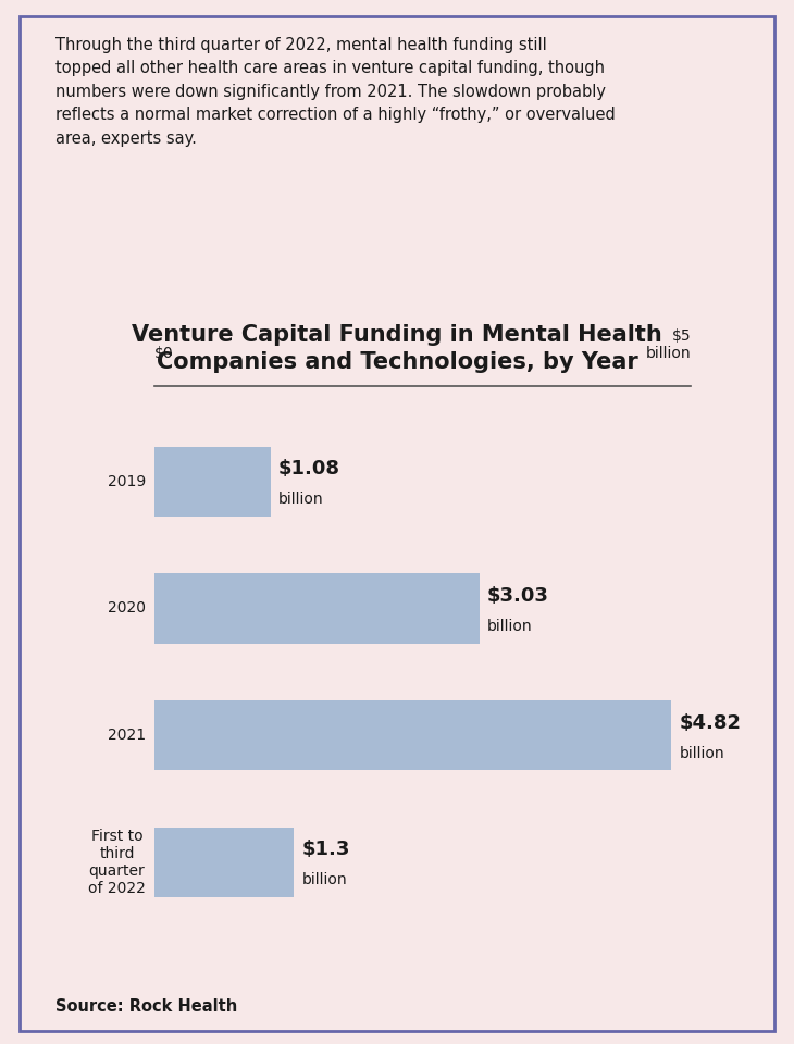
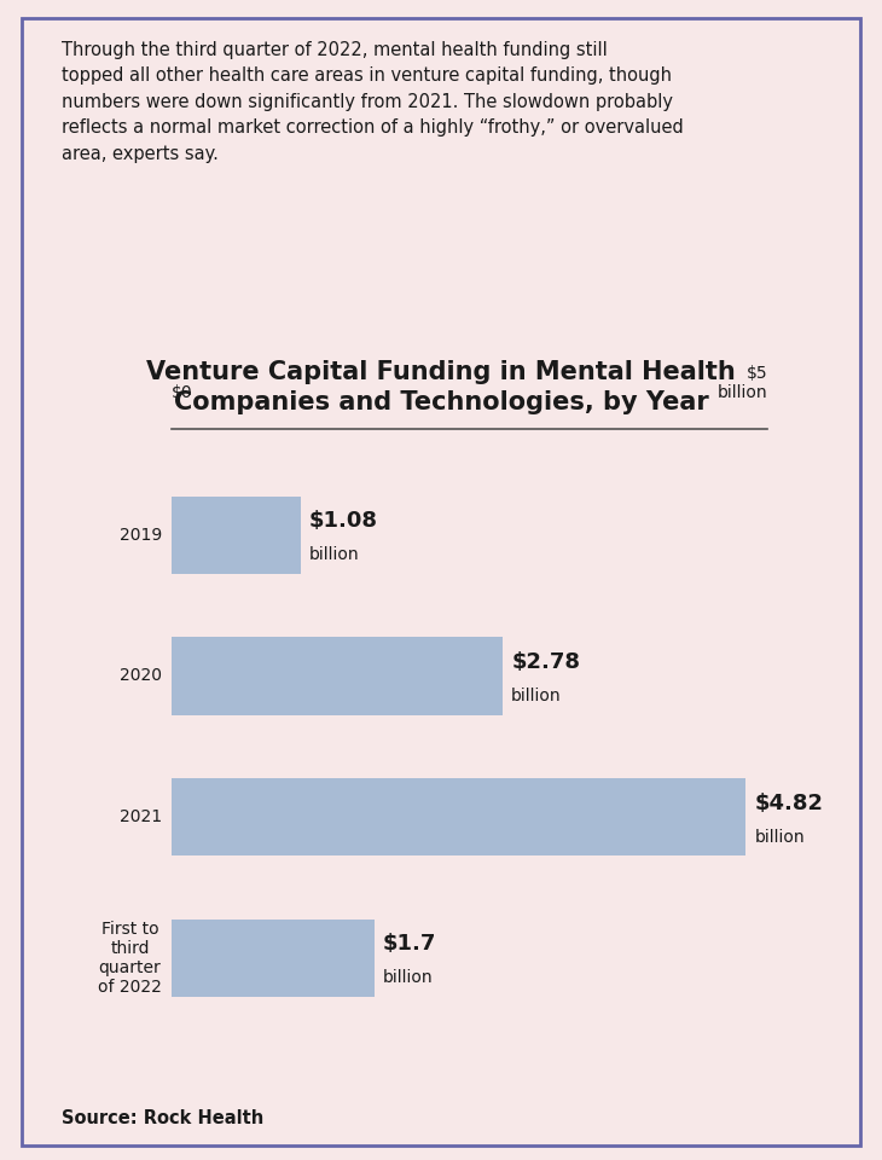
2020: $3.03 -> $2.78
First to third quarter of 2022: $1.3 -> $1.7
